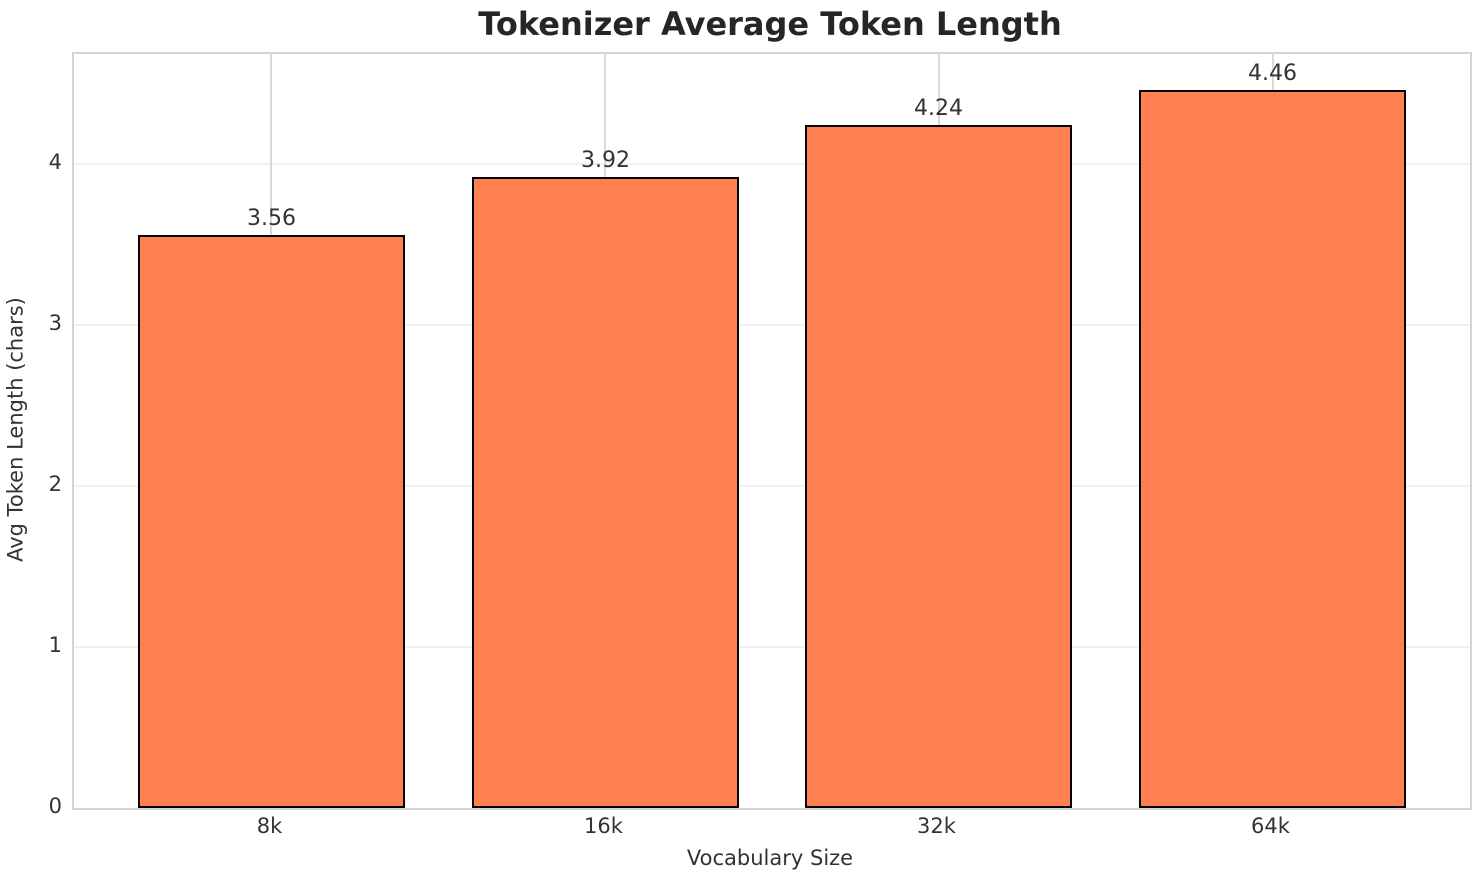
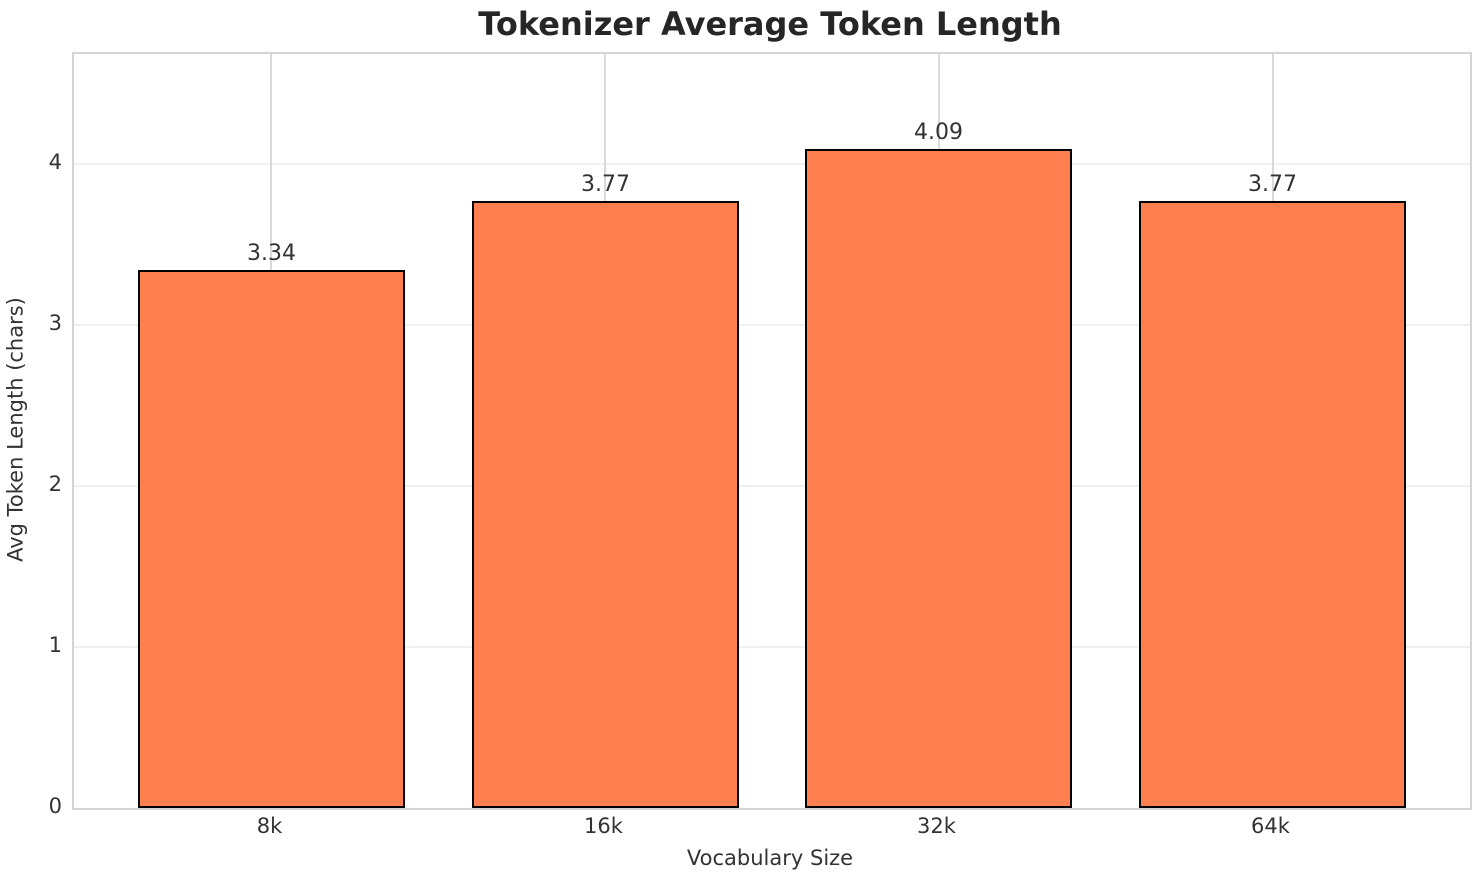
8k: 3.56 -> 3.34
16k: 3.92 -> 3.77
32k: 4.24 -> 4.09
64k: 4.46 -> 3.77
